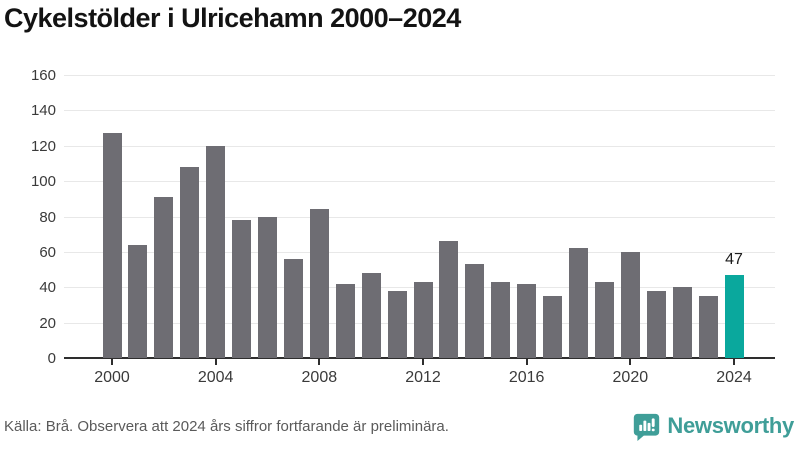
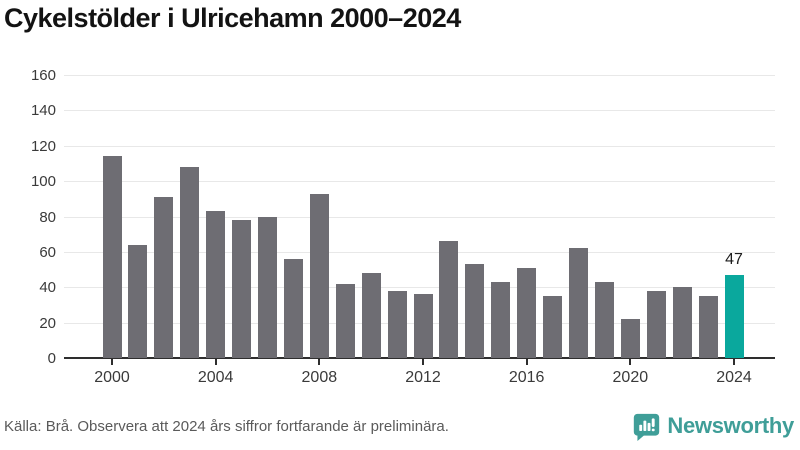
2000: 127 -> 114
2004: 120 -> 83
2008: 84 -> 93
2012: 43 -> 36
2016: 42 -> 51
2020: 60 -> 22
